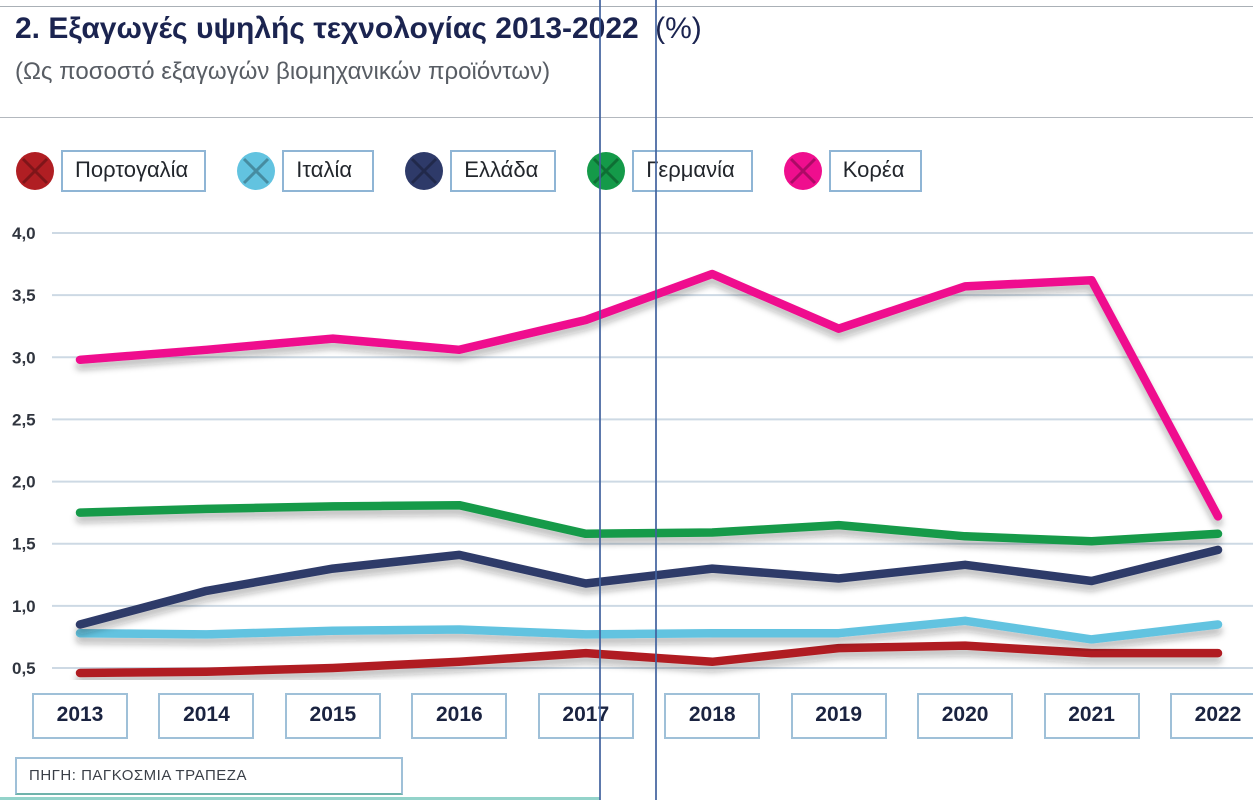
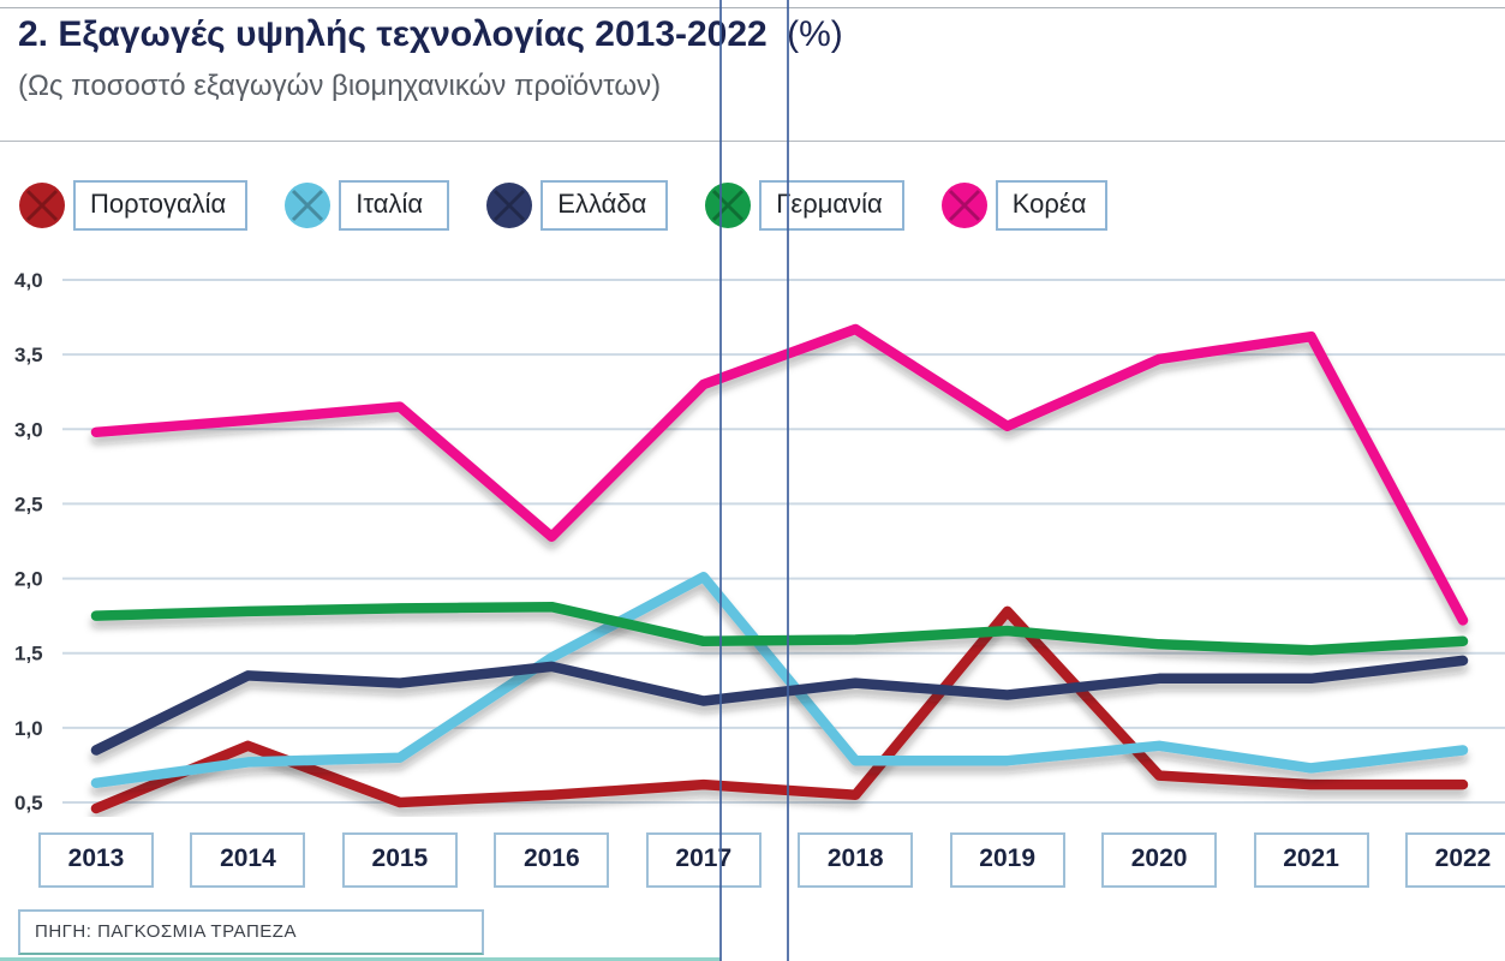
Ιταλία/2013: 0,78 -> 0,63
Πορτογαλία/2014: 0,47 -> 0,88
Ελλάδα/2014: 1,12 -> 1,35
Ιταλία/2016: 0,81 -> 1,47
Κορέα/2016: 3,06 -> 2,28
Ιταλία/2017: 0,77 -> 2,01
Πορτογαλία/2019: 0,66 -> 1,78
Κορέα/2019: 3,23 -> 3,02
Κορέα/2020: 3,57 -> 3,47
Ελλάδα/2021: 1,20 -> 1,33
